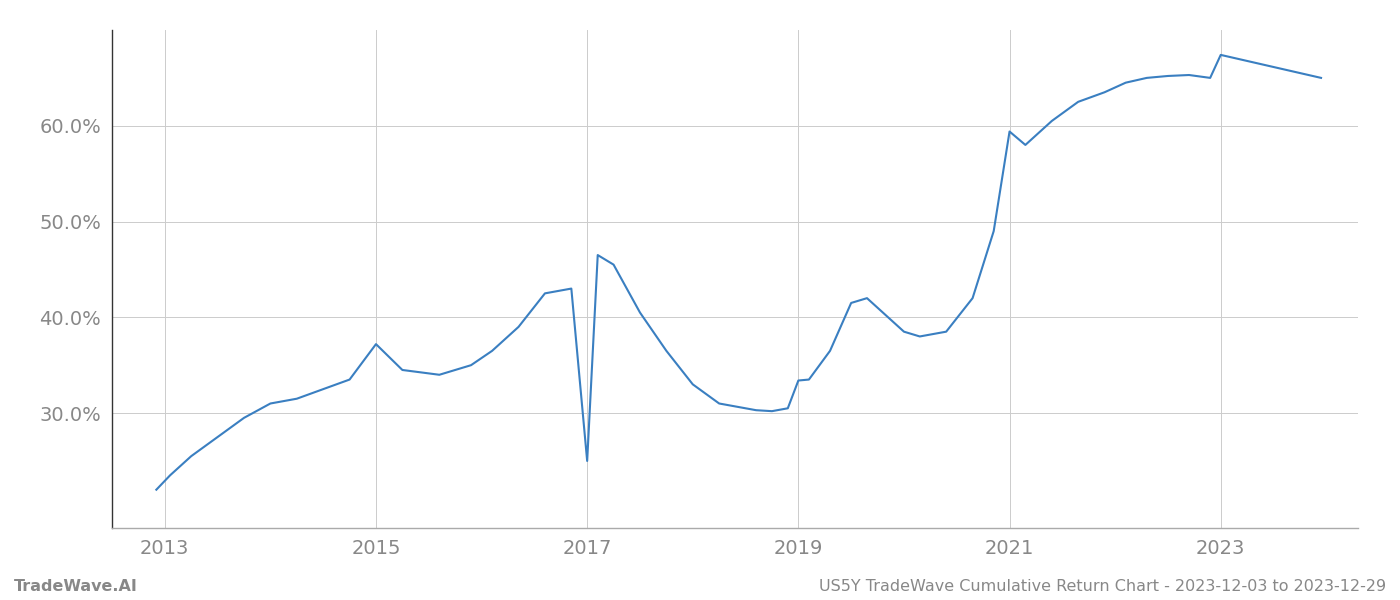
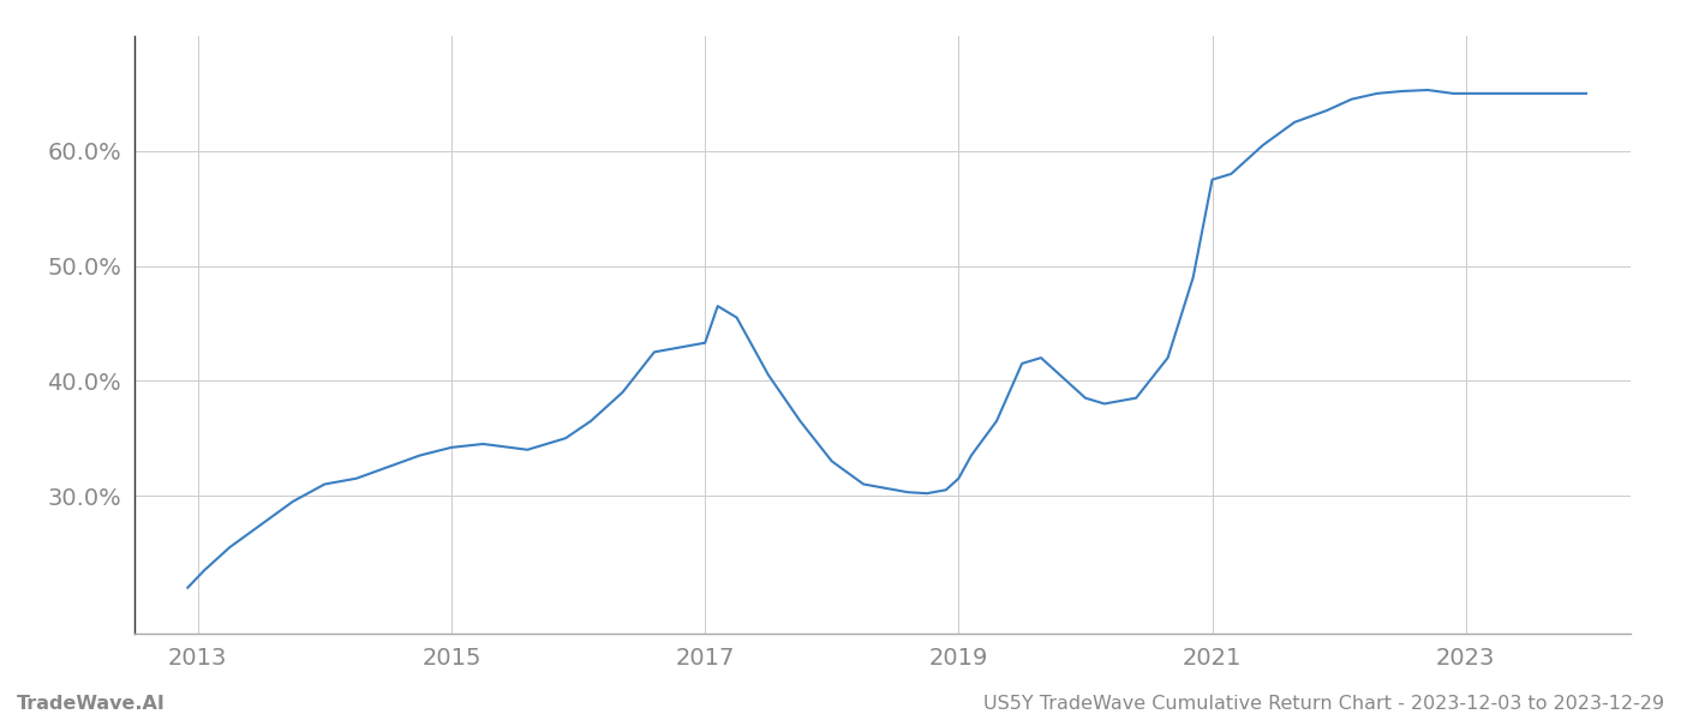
2015: 37.2% -> 34.2%
2017: 25.0% -> 43.3%
2019: 33.4% -> 31.5%
2021: 59.4% -> 57.5%
2023: 67.4% -> 65.0%
